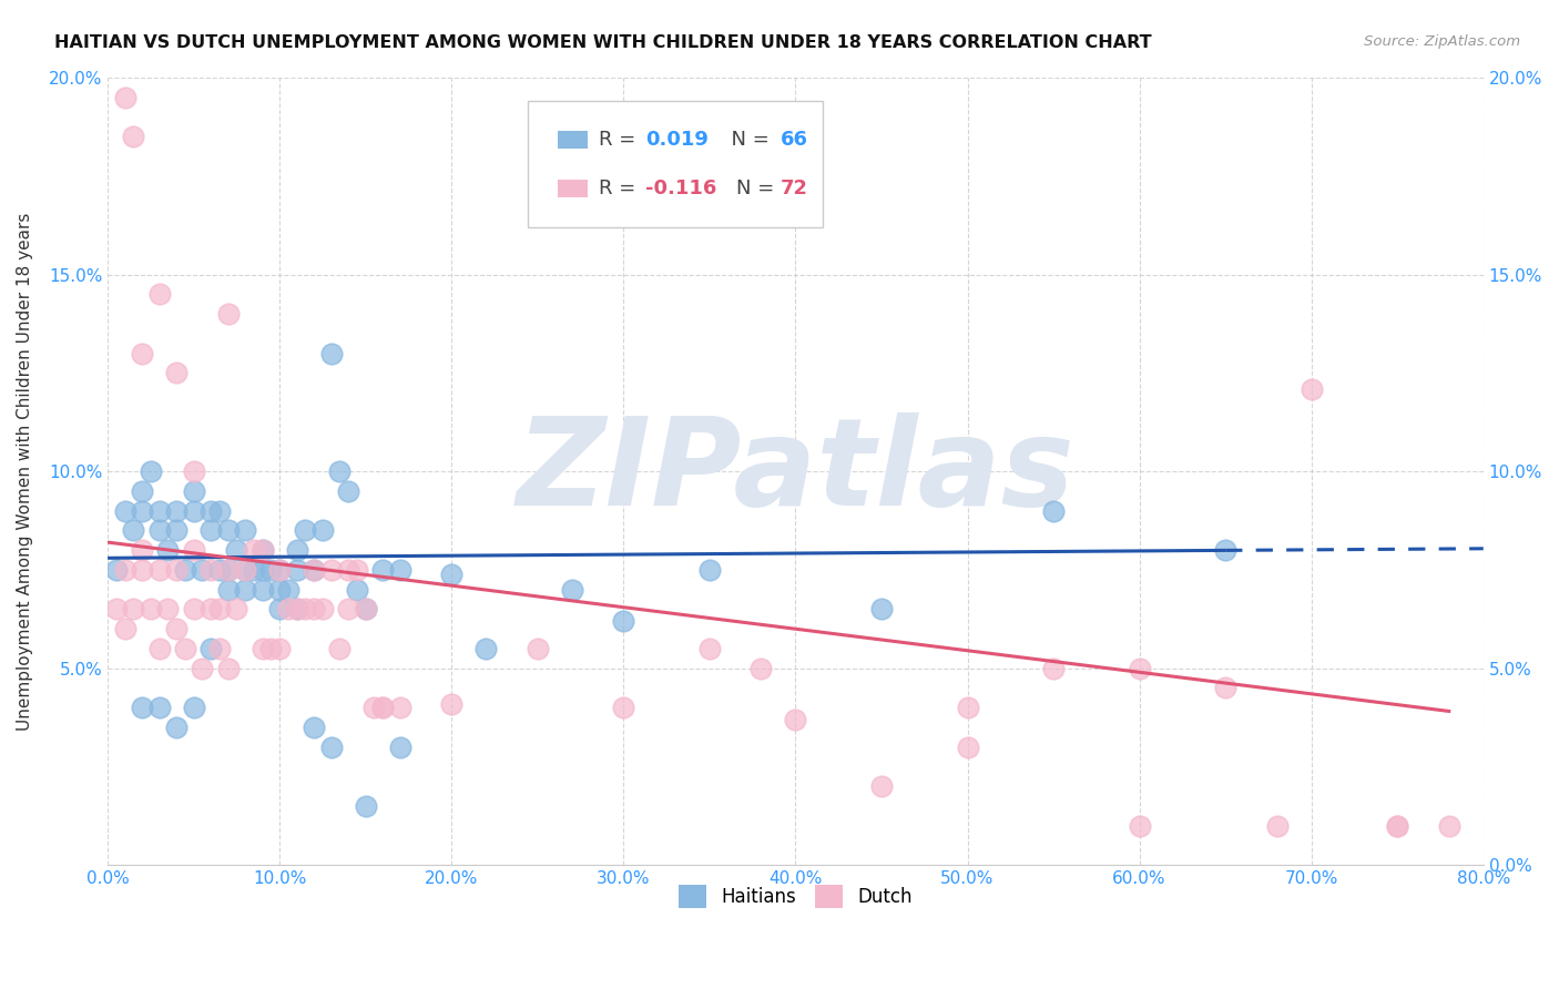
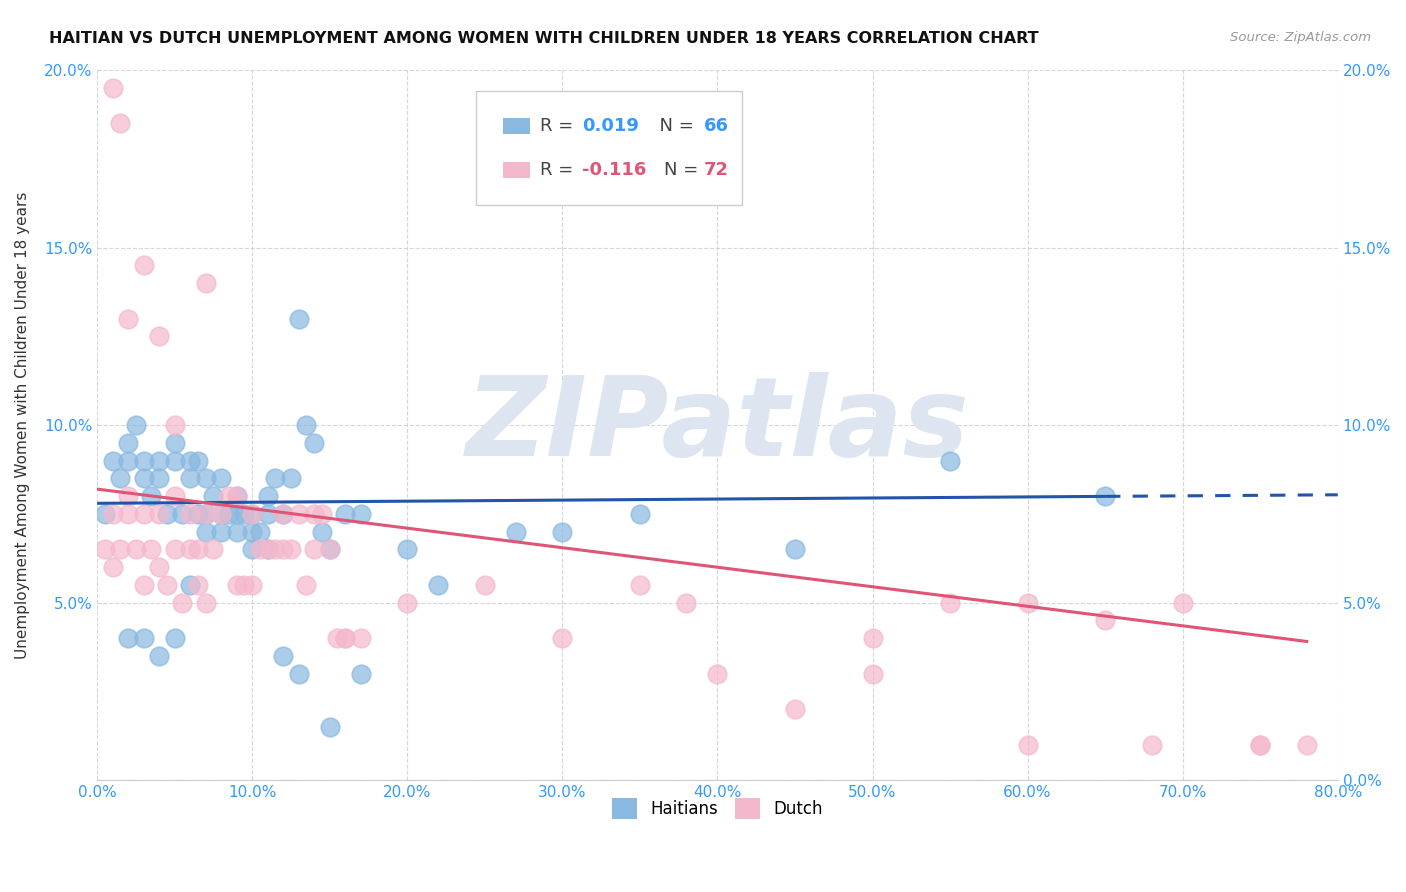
Haitians/20.0%: 7.4% -> 6.5%
Dutch/20.0%: 4.1% -> 5.0%
Haitians/30.0%: 6.2% -> 7.0%
Dutch/40.0%: 3.7% -> 3.0%
Dutch/70.0%: 12.1% -> 5.0%
